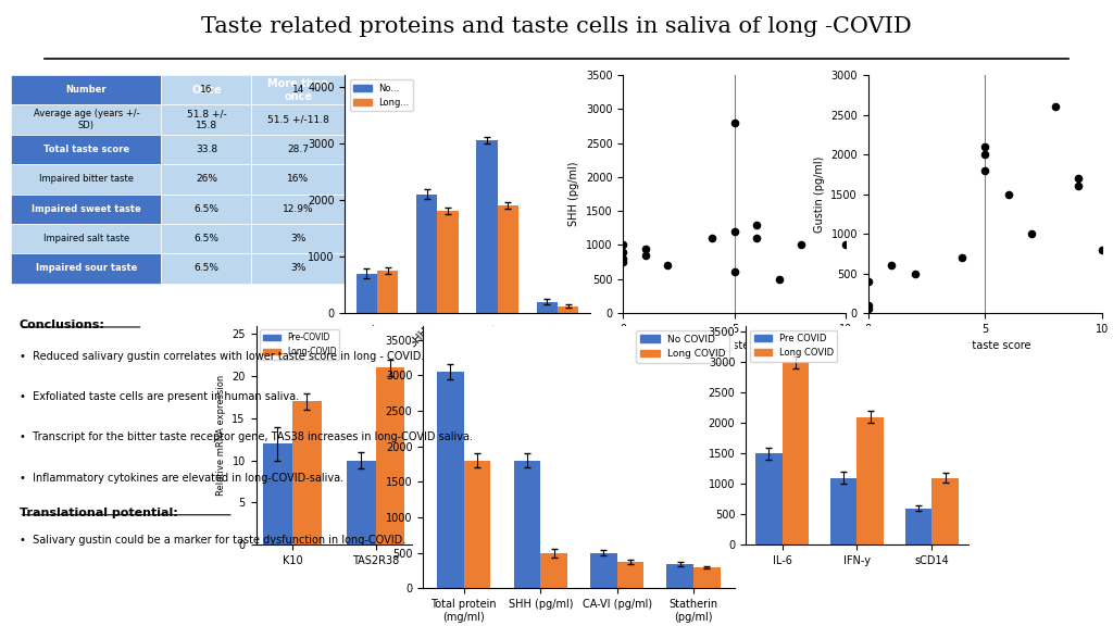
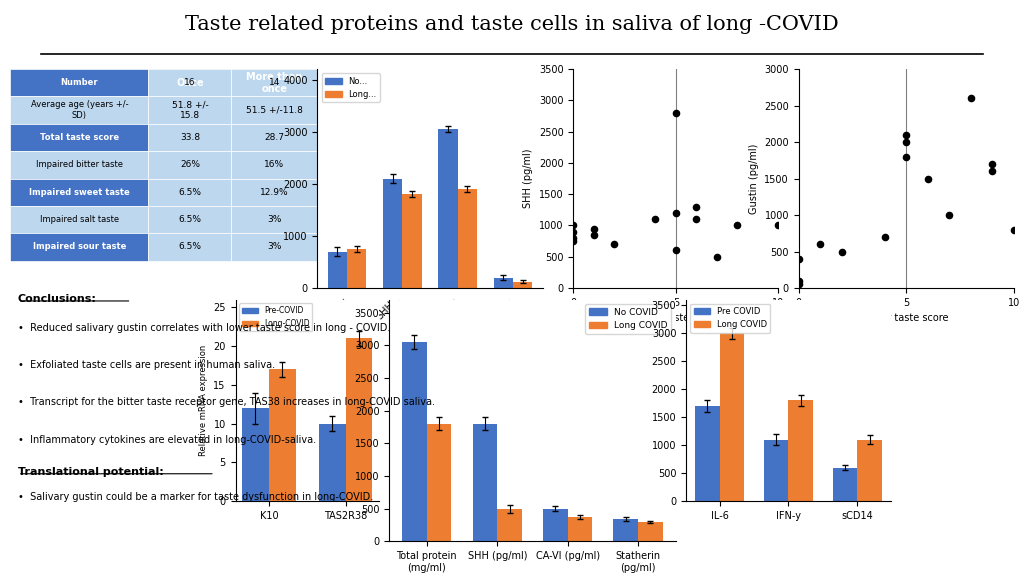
Pre COVID/IL-6: 1500 -> 1700
Long COVID/IFN-y: 2100 -> 1800
